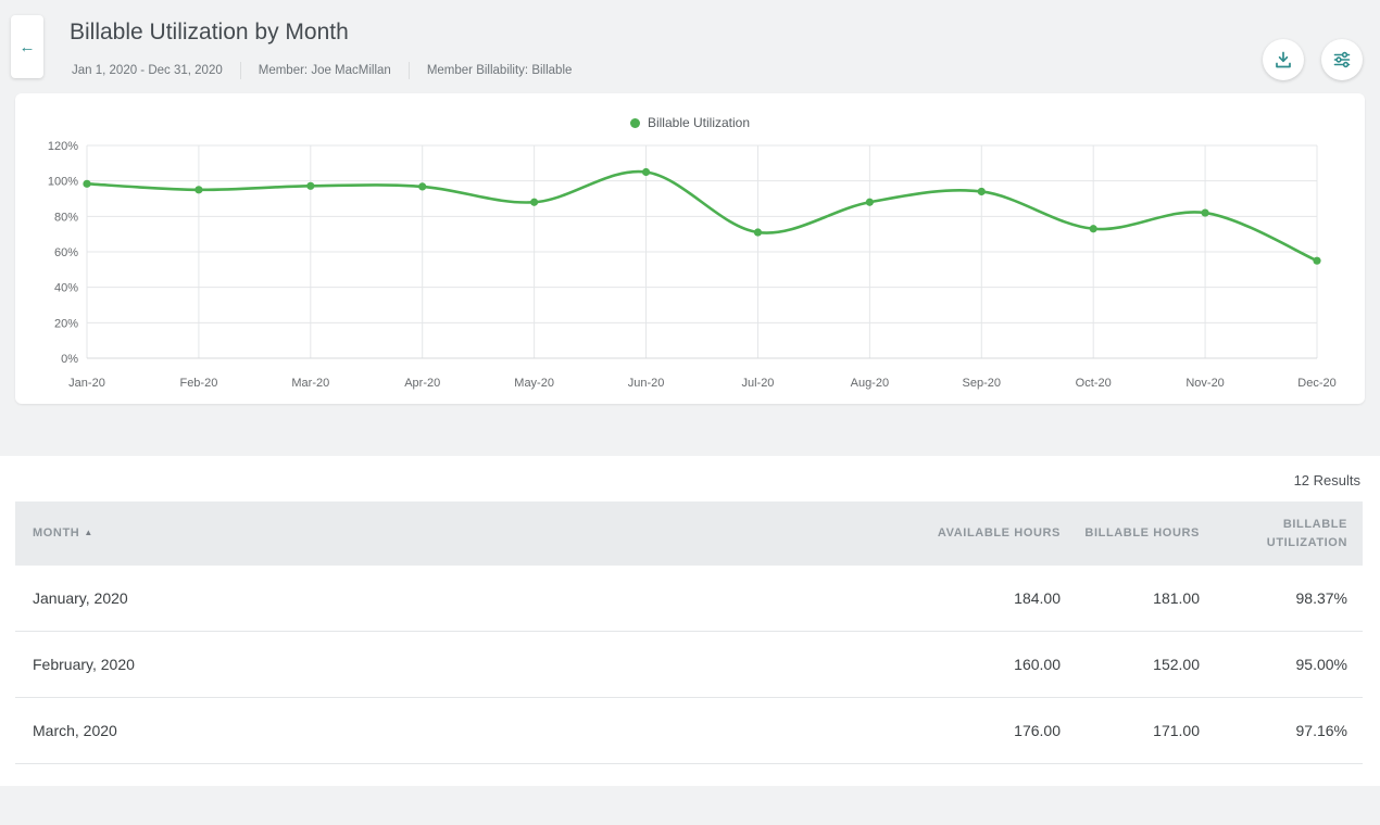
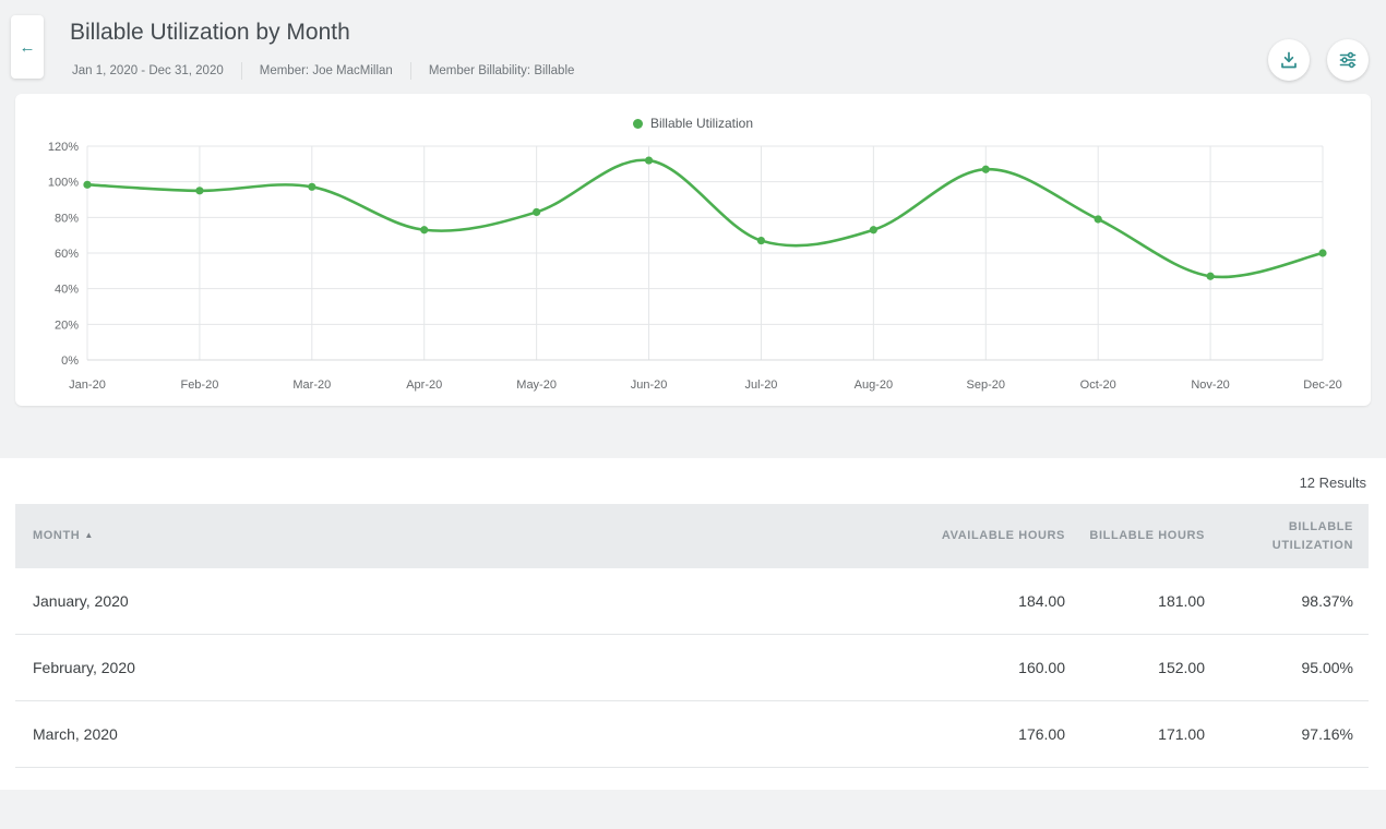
Apr-20: 97% -> 73%
May-20: 88% -> 83%
Jun-20: 105% -> 112%
Jul-20: 71% -> 67%
Aug-20: 88% -> 73%
Sep-20: 94% -> 107%
Oct-20: 73% -> 79%
Nov-20: 82% -> 47%
Dec-20: 55% -> 60%
